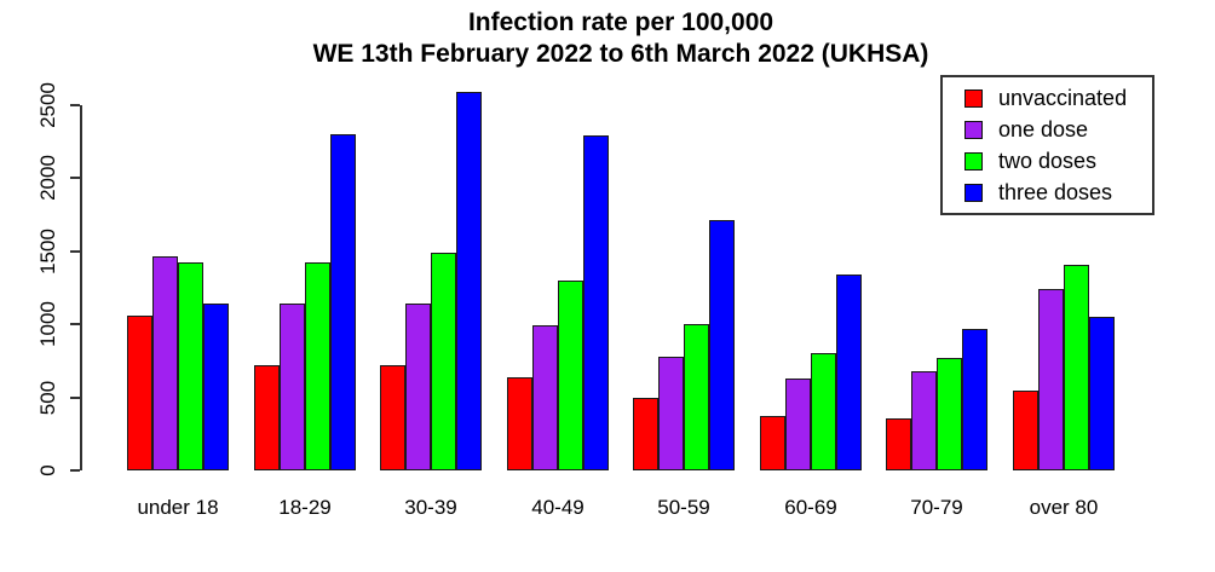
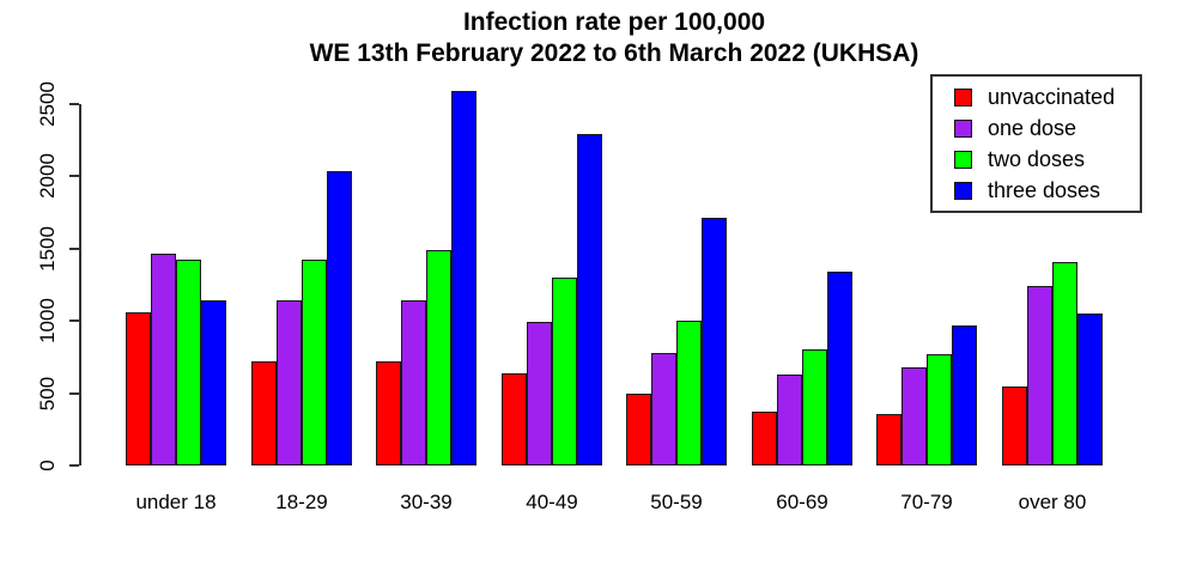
three doses/18-29: 2300 -> 2040
